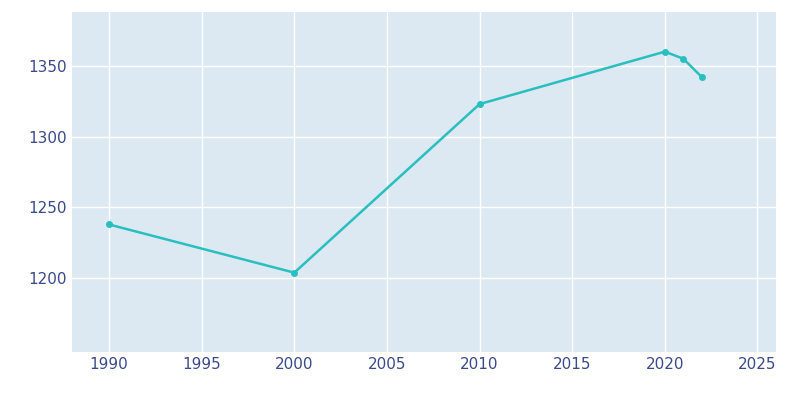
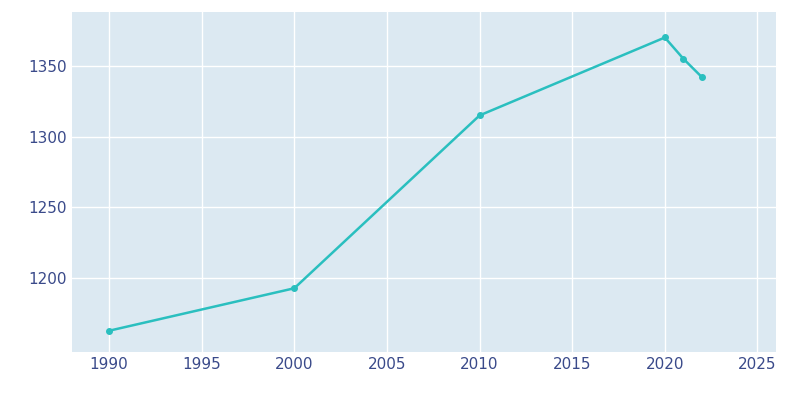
1990: 1238 -> 1163
2000: 1204 -> 1193
2010: 1323 -> 1315
2020: 1360 -> 1370
